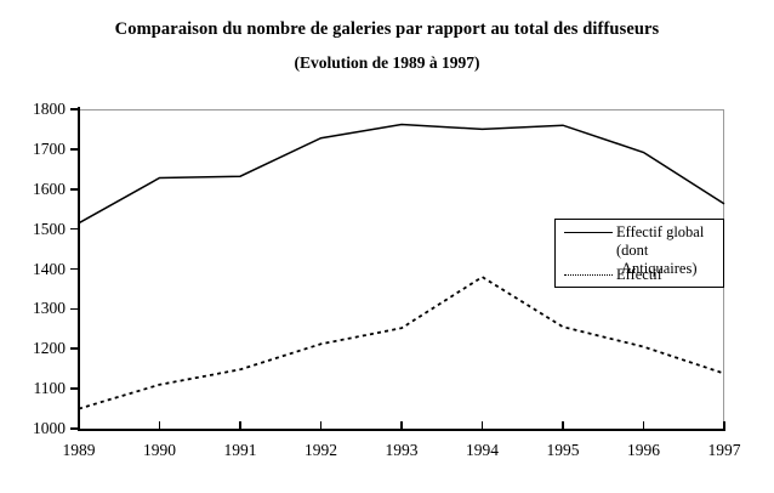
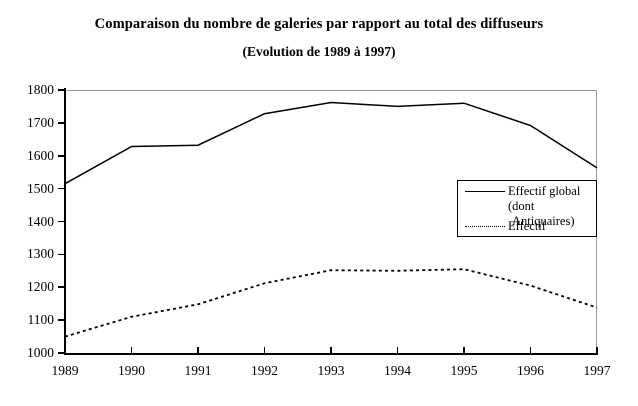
Effectif/1994: 1380 -> 1250
